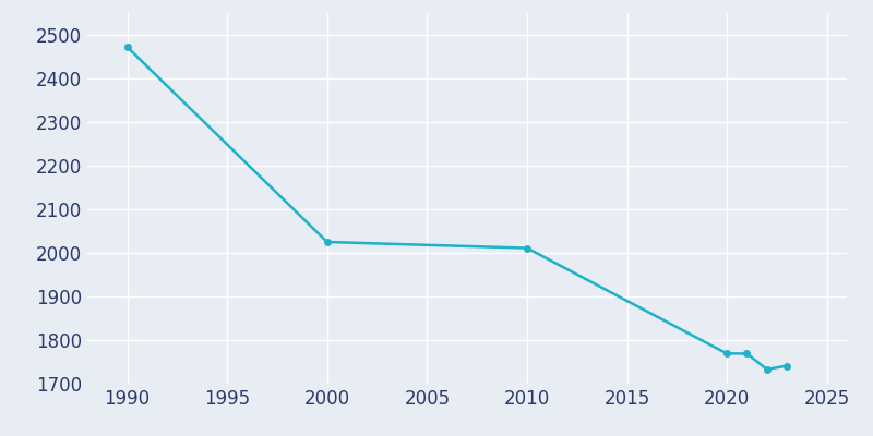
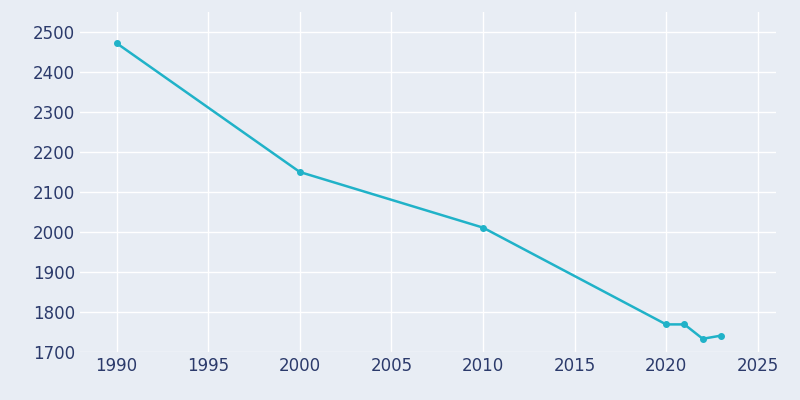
2000: 2025 -> 2150
